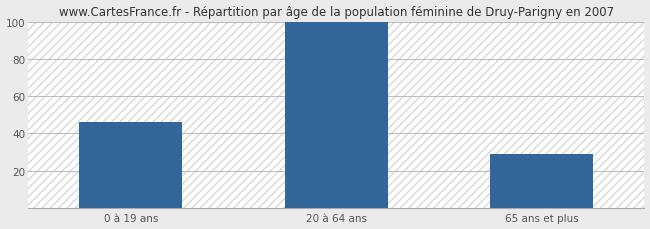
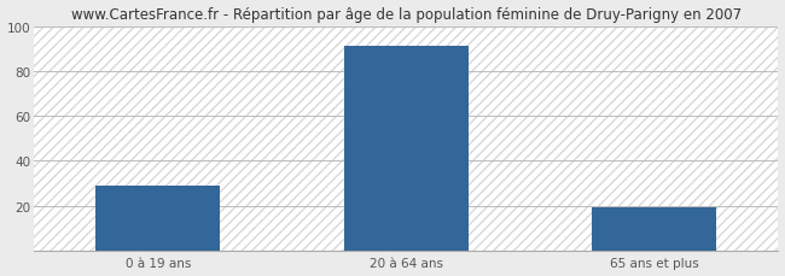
0 à 19 ans: 46 -> 29
20 à 64 ans: 100 -> 91
65 ans et plus: 29 -> 19
